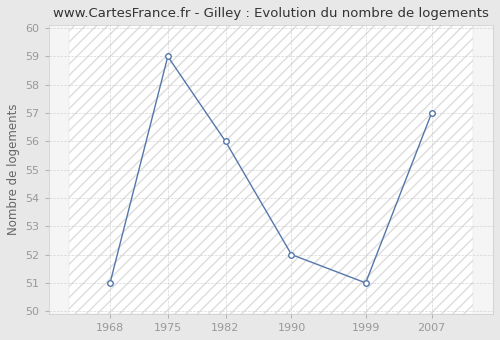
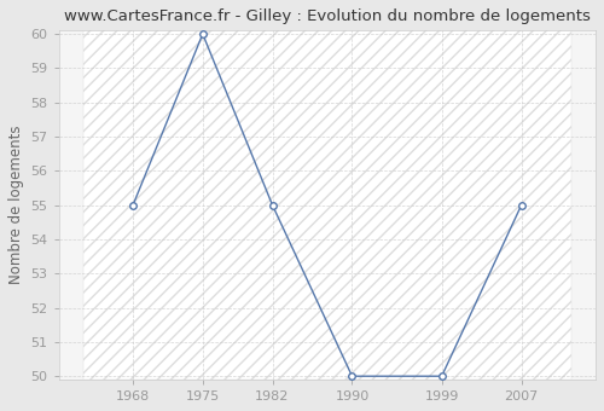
1968: 51 -> 55
1975: 59 -> 60
1982: 56 -> 55
1990: 52 -> 50
1999: 51 -> 50
2007: 57 -> 55
